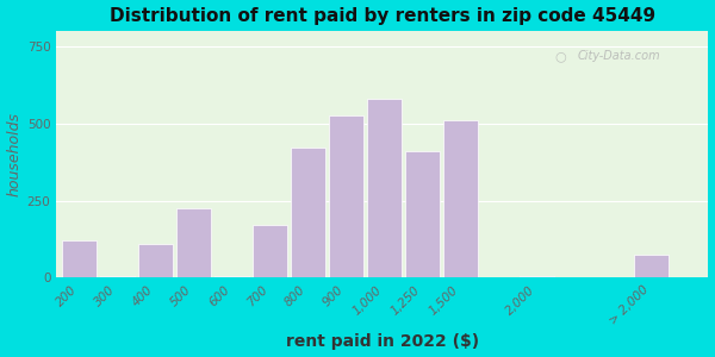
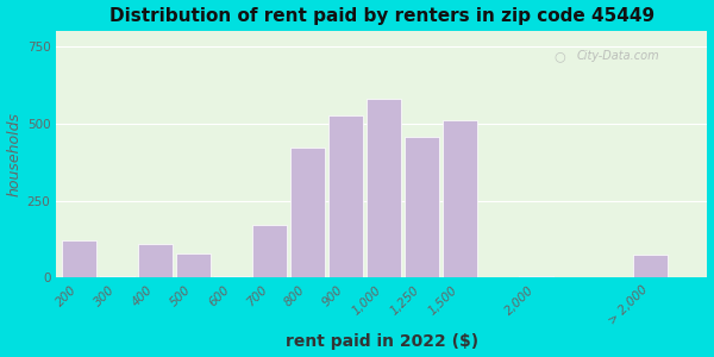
500: 225 -> 78
1,250: 410 -> 455
